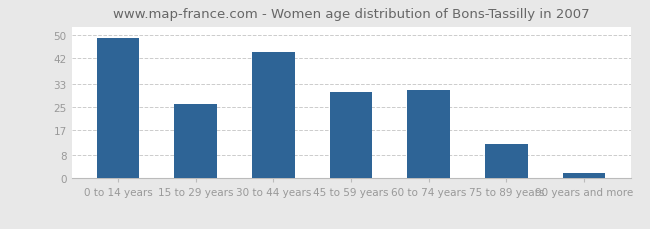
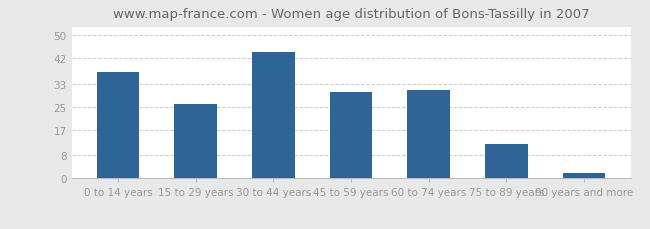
0 to 14 years: 49 -> 37
